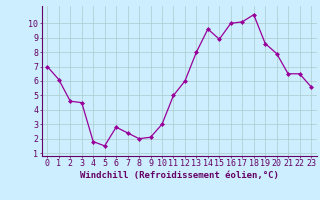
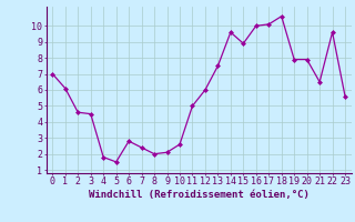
10: 3.0 -> 2.6
13: 8.0 -> 7.5
19: 8.6 -> 7.9
22: 6.5 -> 9.6
